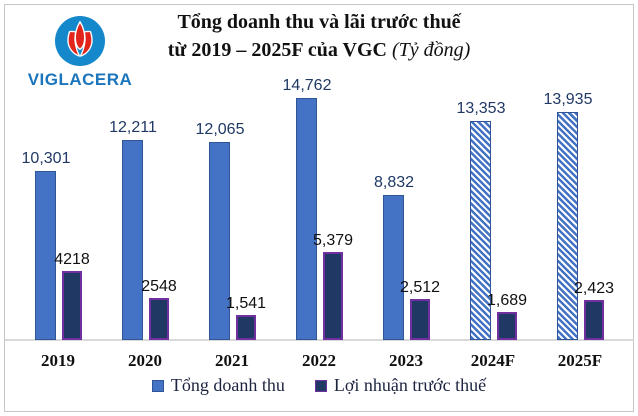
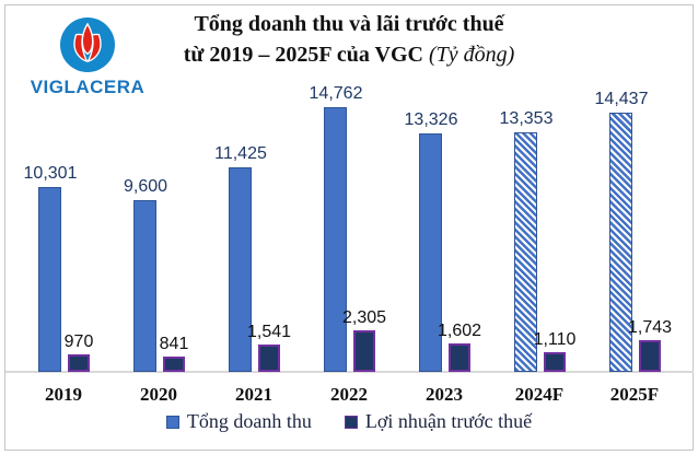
Lợi nhuận trước thuế/2019: 4218 -> 970
Tổng doanh thu/2020: 12,211 -> 9,600
Lợi nhuận trước thuế/2020: 2548 -> 841
Tổng doanh thu/2021: 12,065 -> 11,425
Lợi nhuận trước thuế/2022: 5,379 -> 2,305
Tổng doanh thu/2023: 8,832 -> 13,326
Lợi nhuận trước thuế/2023: 2,512 -> 1,602
Lợi nhuận trước thuế/2024F: 1,689 -> 1,110
Tổng doanh thu/2025F: 13,935 -> 14,437
Lợi nhuận trước thuế/2025F: 2,423 -> 1,743
